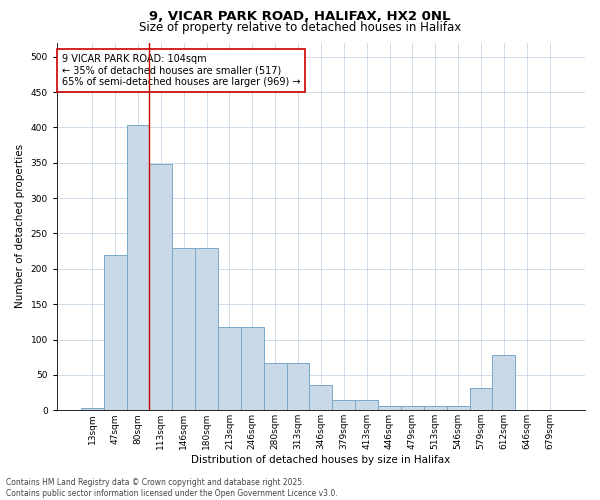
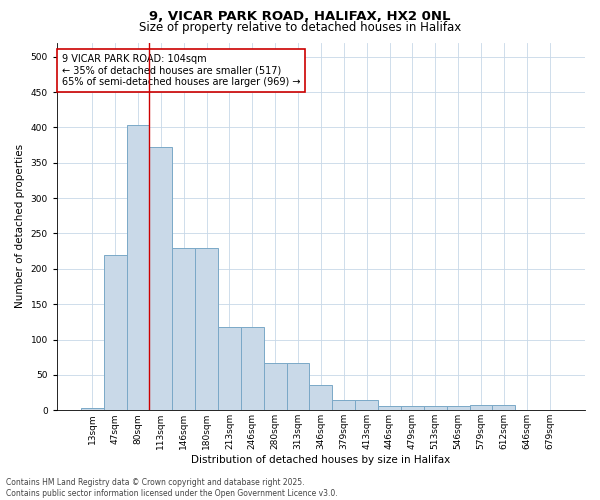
113sqm: 348 -> 372
579sqm: 32 -> 7
612sqm: 78 -> 7
